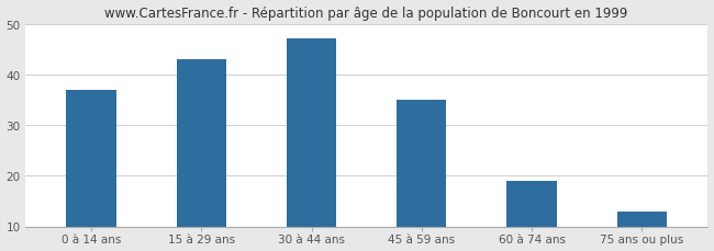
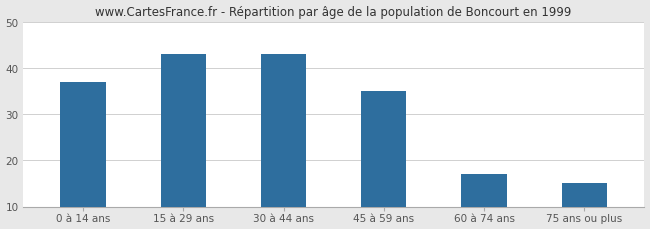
30 à 44 ans: 47 -> 43
60 à 74 ans: 19 -> 17
75 ans ou plus: 13 -> 15
